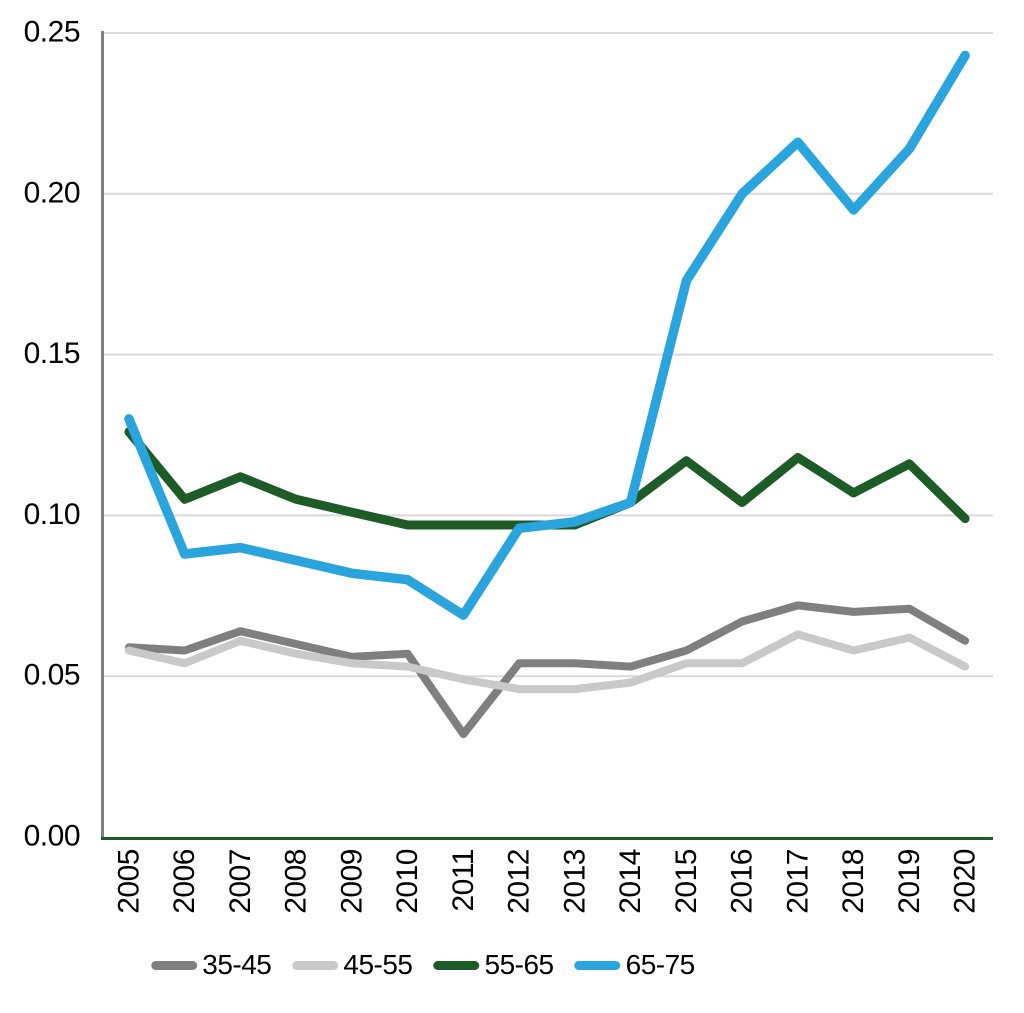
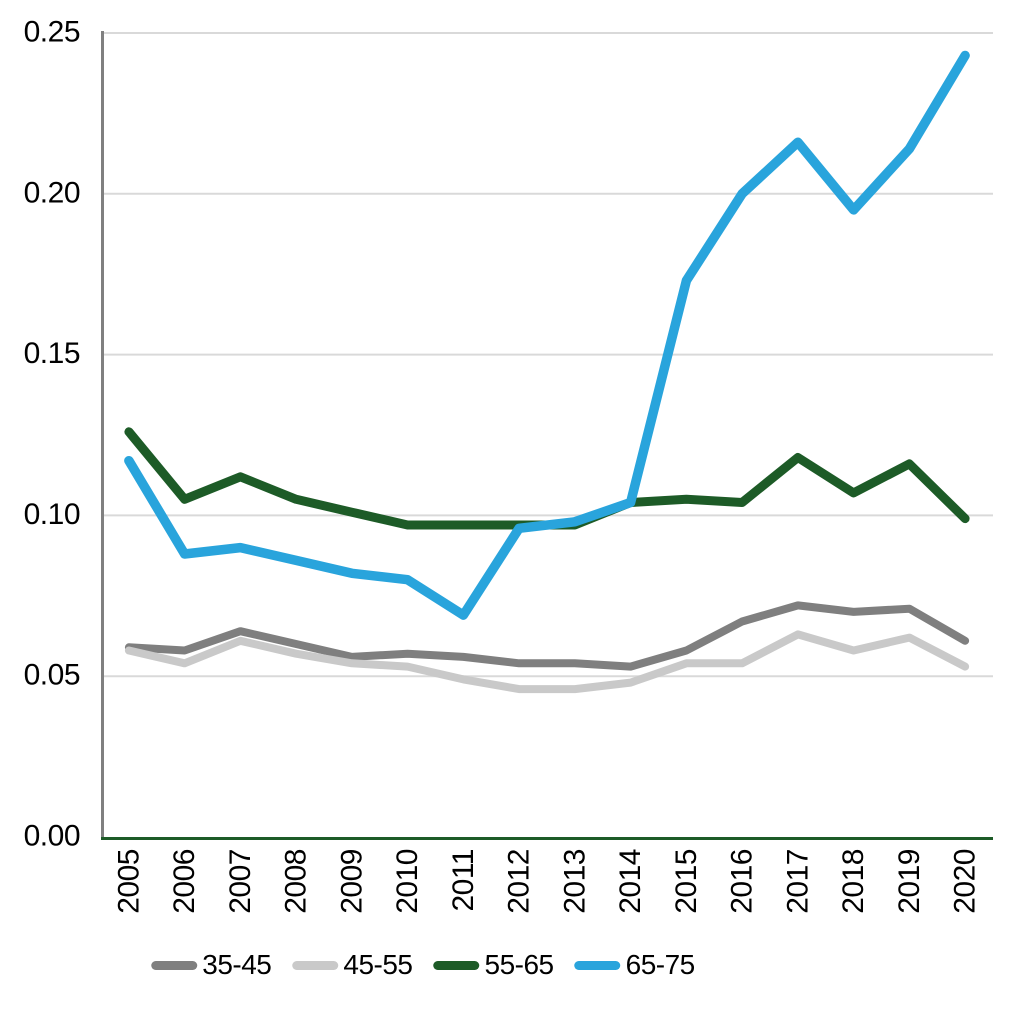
65-75/2005: 0.130 -> 0.117
35-45/2011: 0.032 -> 0.056
55-65/2015: 0.117 -> 0.105
